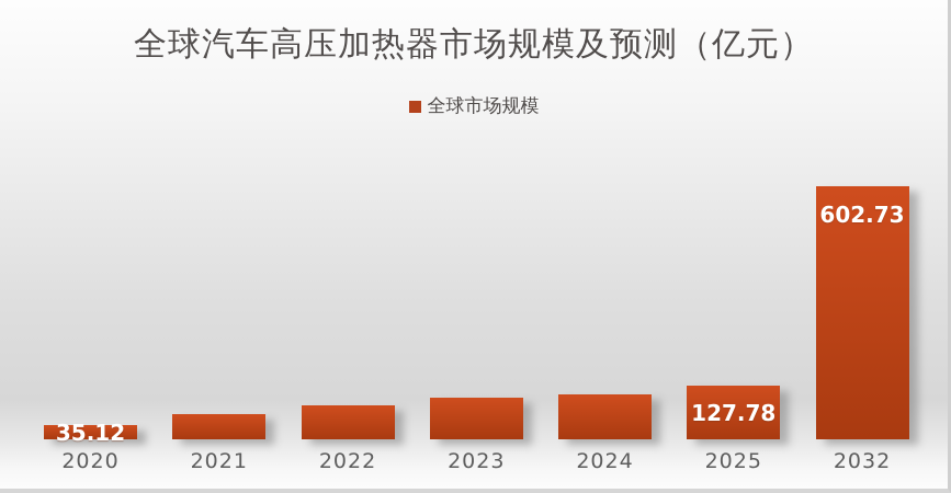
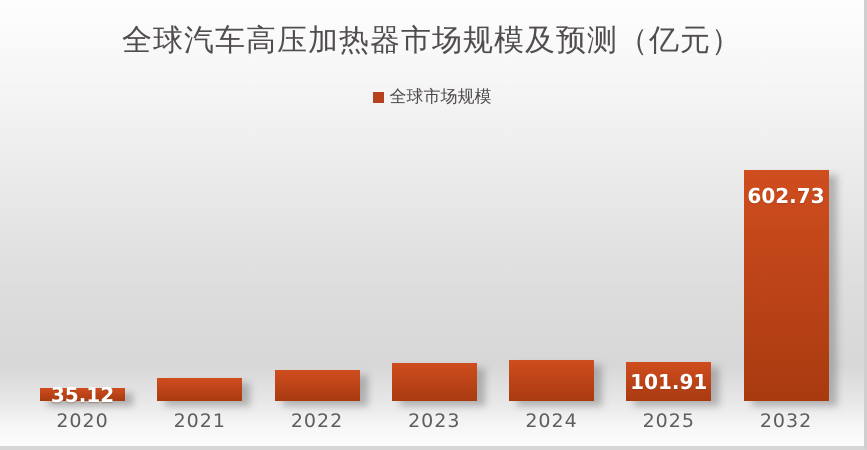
2025: 127.78 -> 101.91
